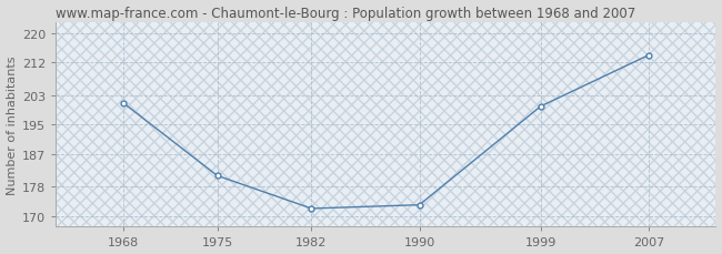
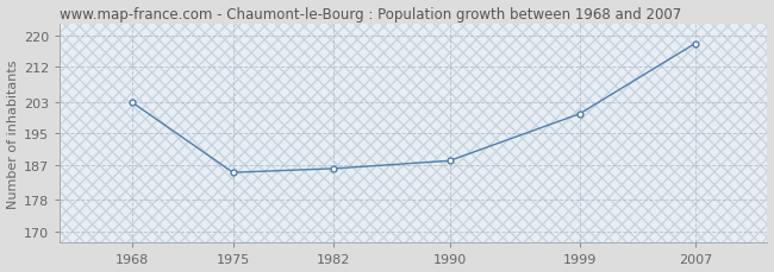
1968: 201 -> 203
1975: 181 -> 185
1982: 172 -> 186
1990: 173 -> 188
2007: 214 -> 218
